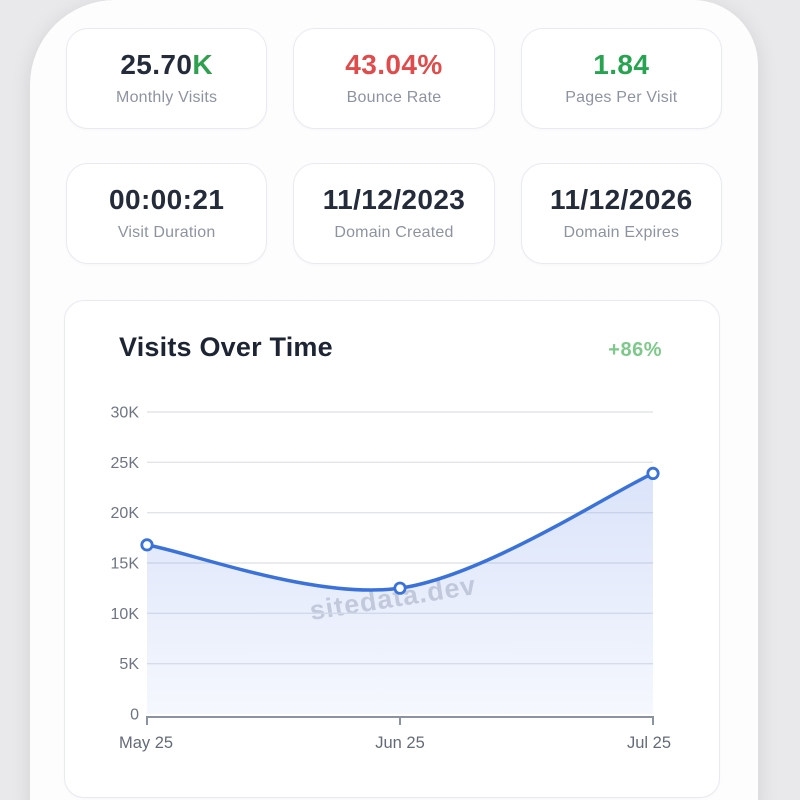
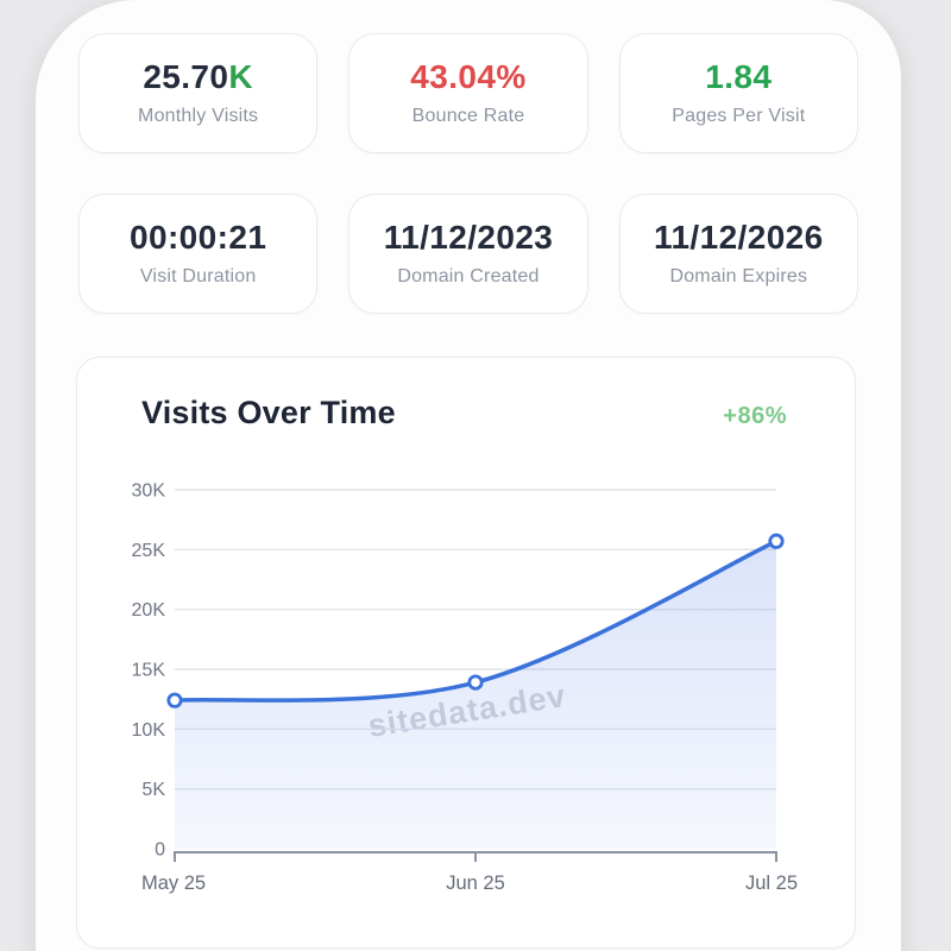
May 25: 16.8K -> 12.4K
Jun 25: 12.5K -> 13.9K
Jul 25: 23.9K -> 25.7K
